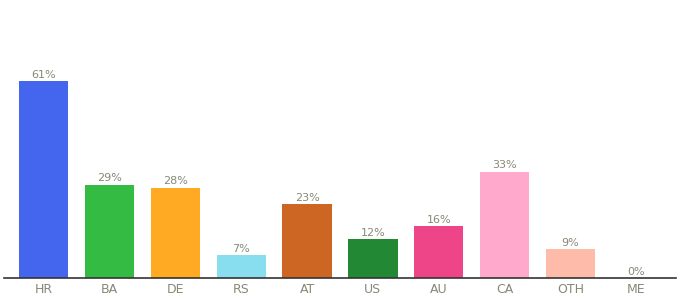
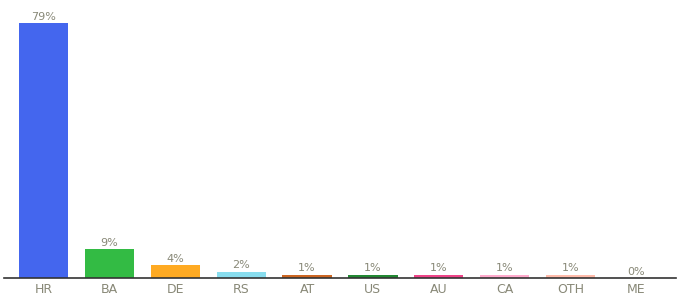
HR: 61% -> 79%
BA: 29% -> 9%
DE: 28% -> 4%
RS: 7% -> 2%
AT: 23% -> 1%
US: 12% -> 1%
AU: 16% -> 1%
CA: 33% -> 1%
OTH: 9% -> 1%
